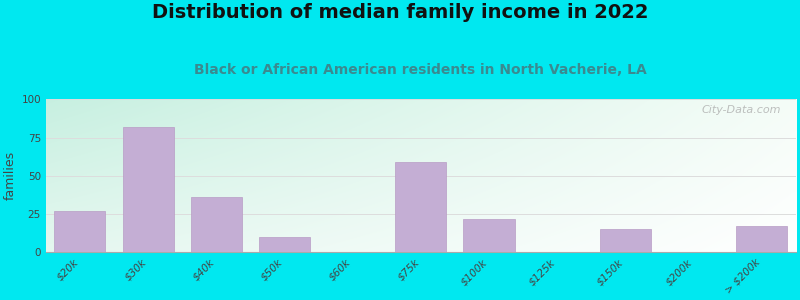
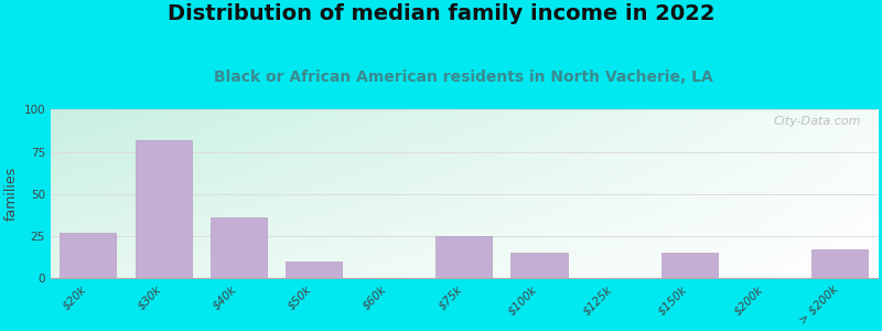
$75k: 59 -> 25
$100k: 22 -> 15
